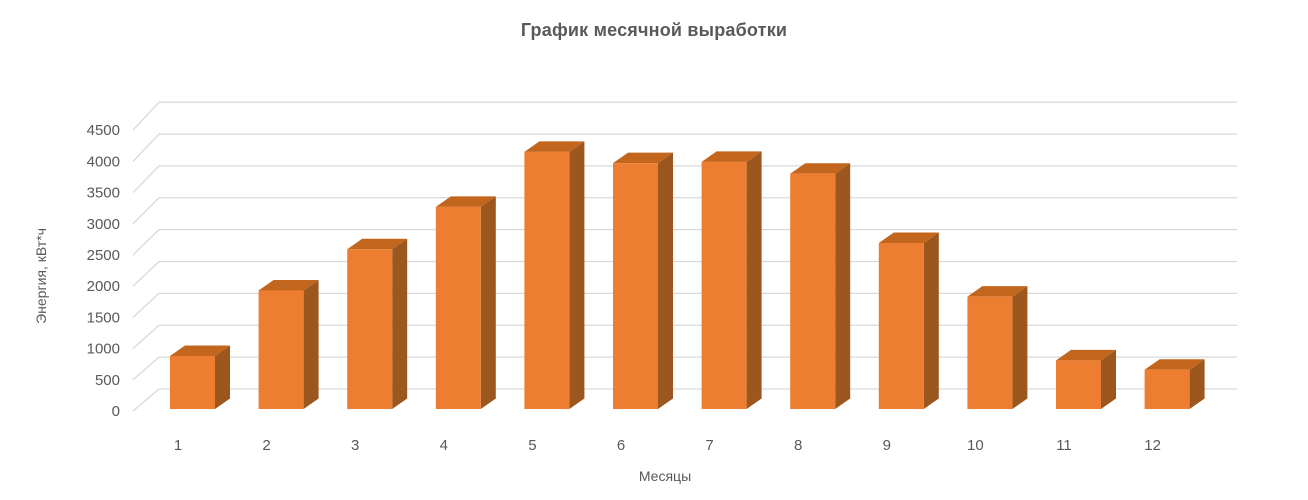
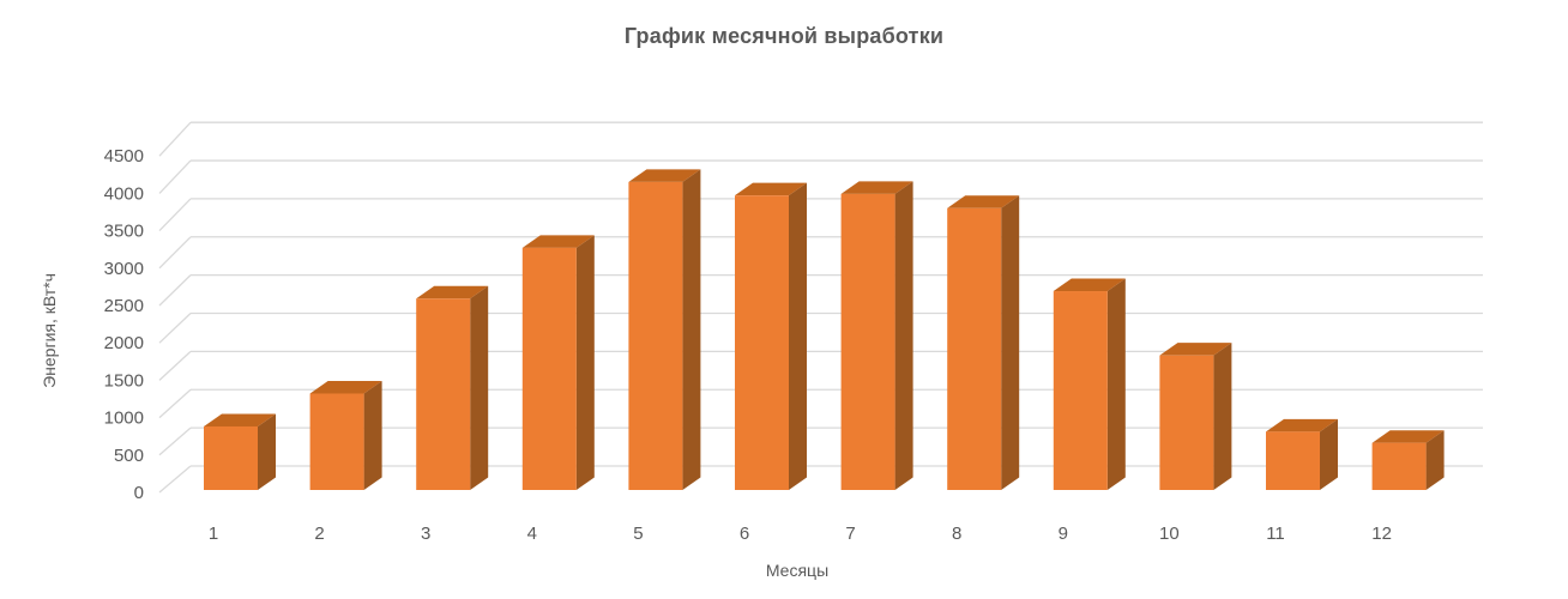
2: 1900 -> 1300
